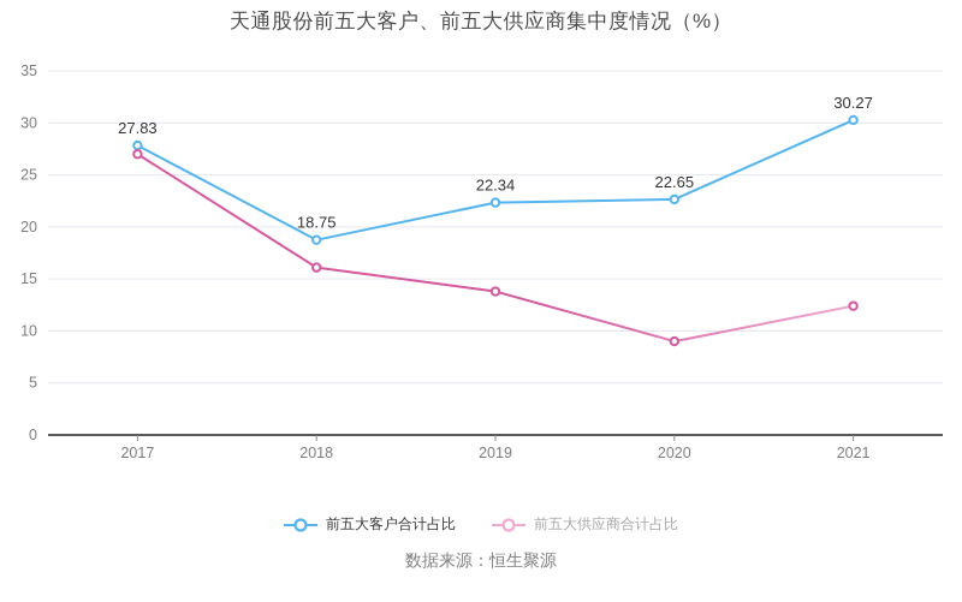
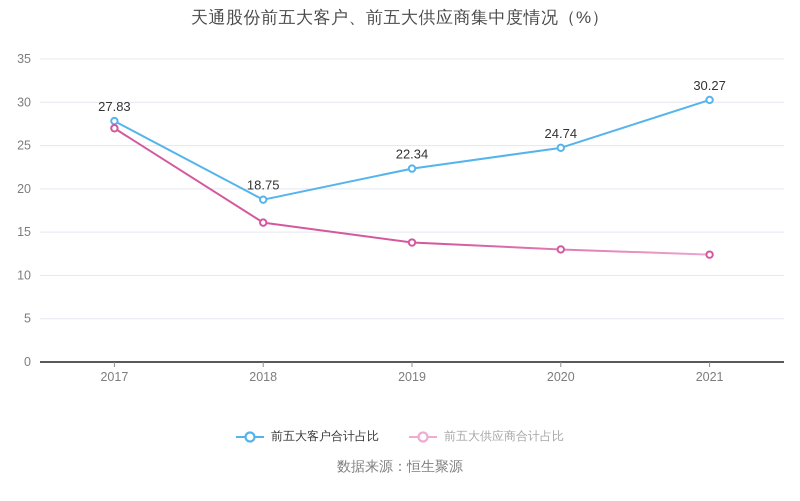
前五大客户合计占比/2020: 22.65 -> 24.74
前五大供应商合计占比/2020: 9 -> 13
